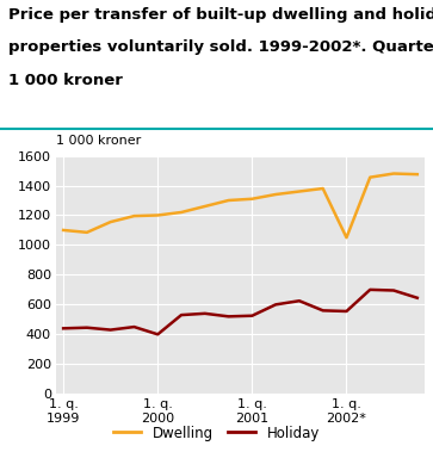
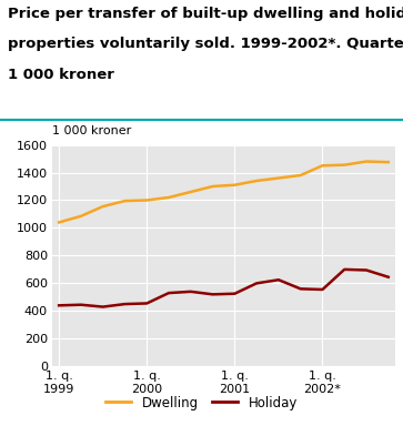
Dwelling/1. q. 1999: 1100 -> 1040
Holiday/1. q. 2000: 400 -> 460
Dwelling/1. q. 2002*: 1050 -> 1450
